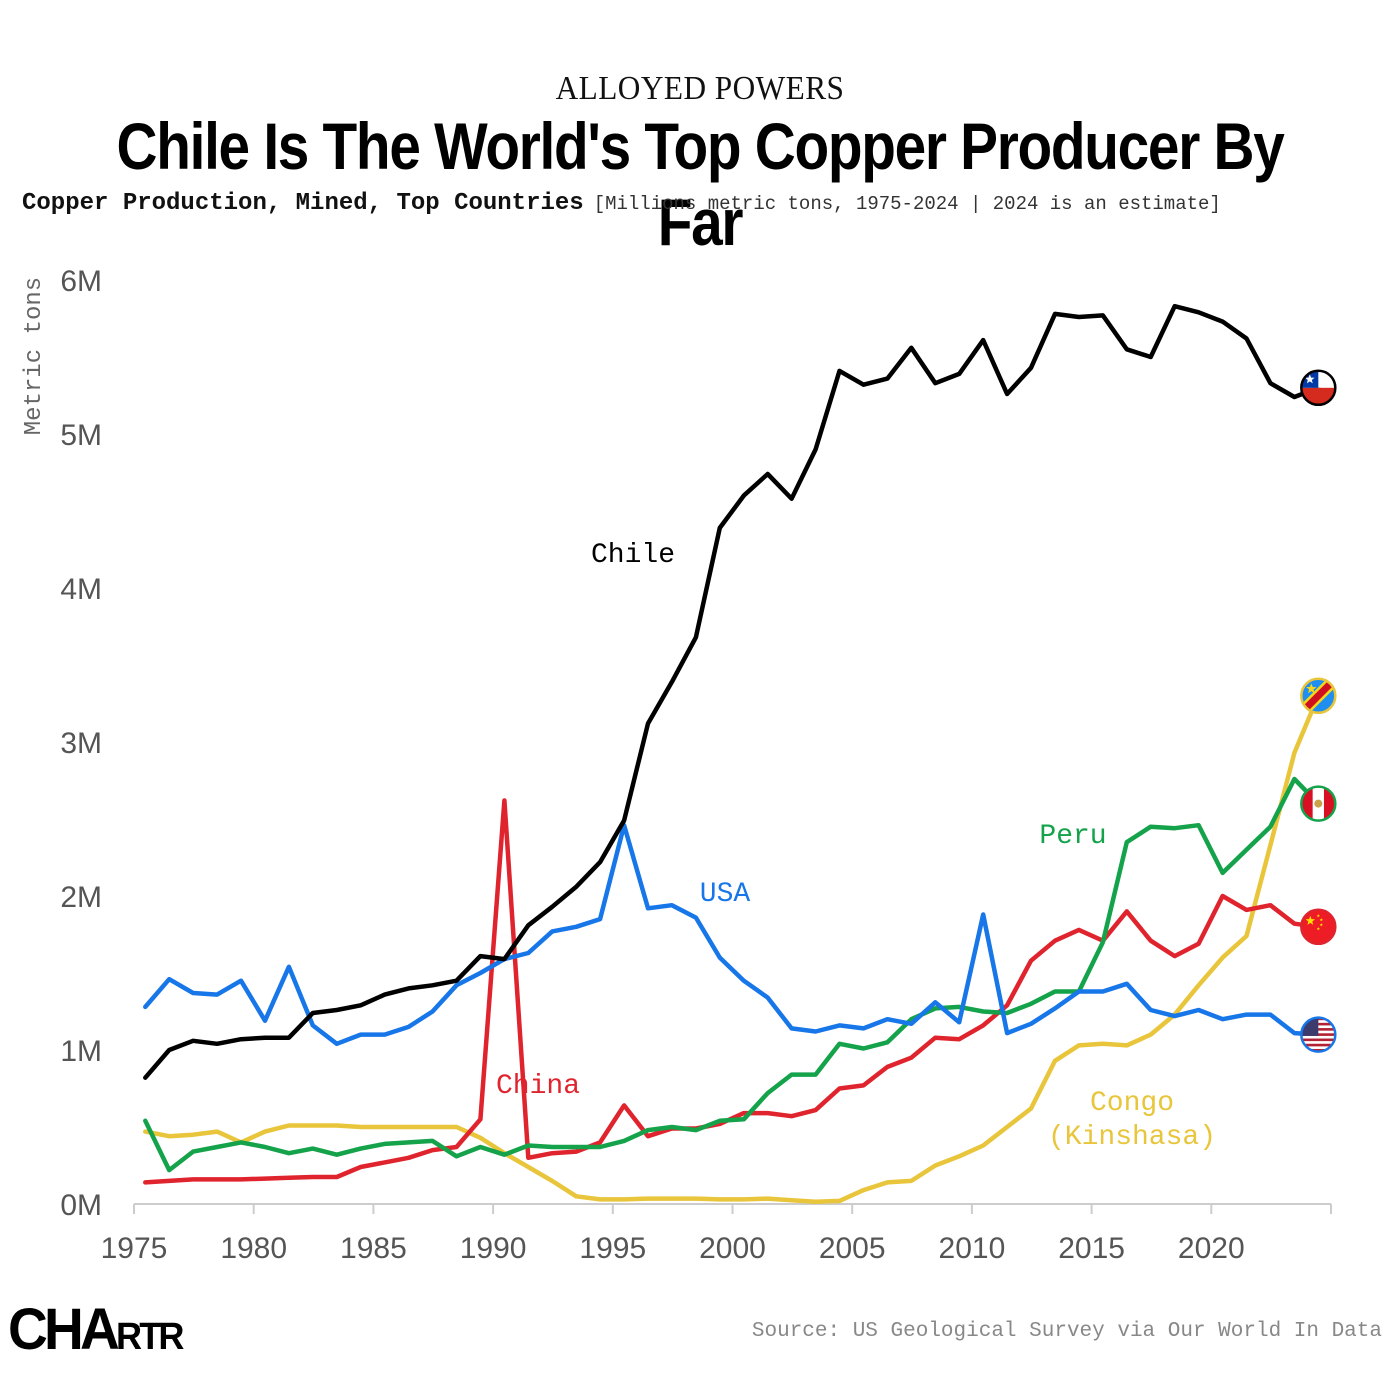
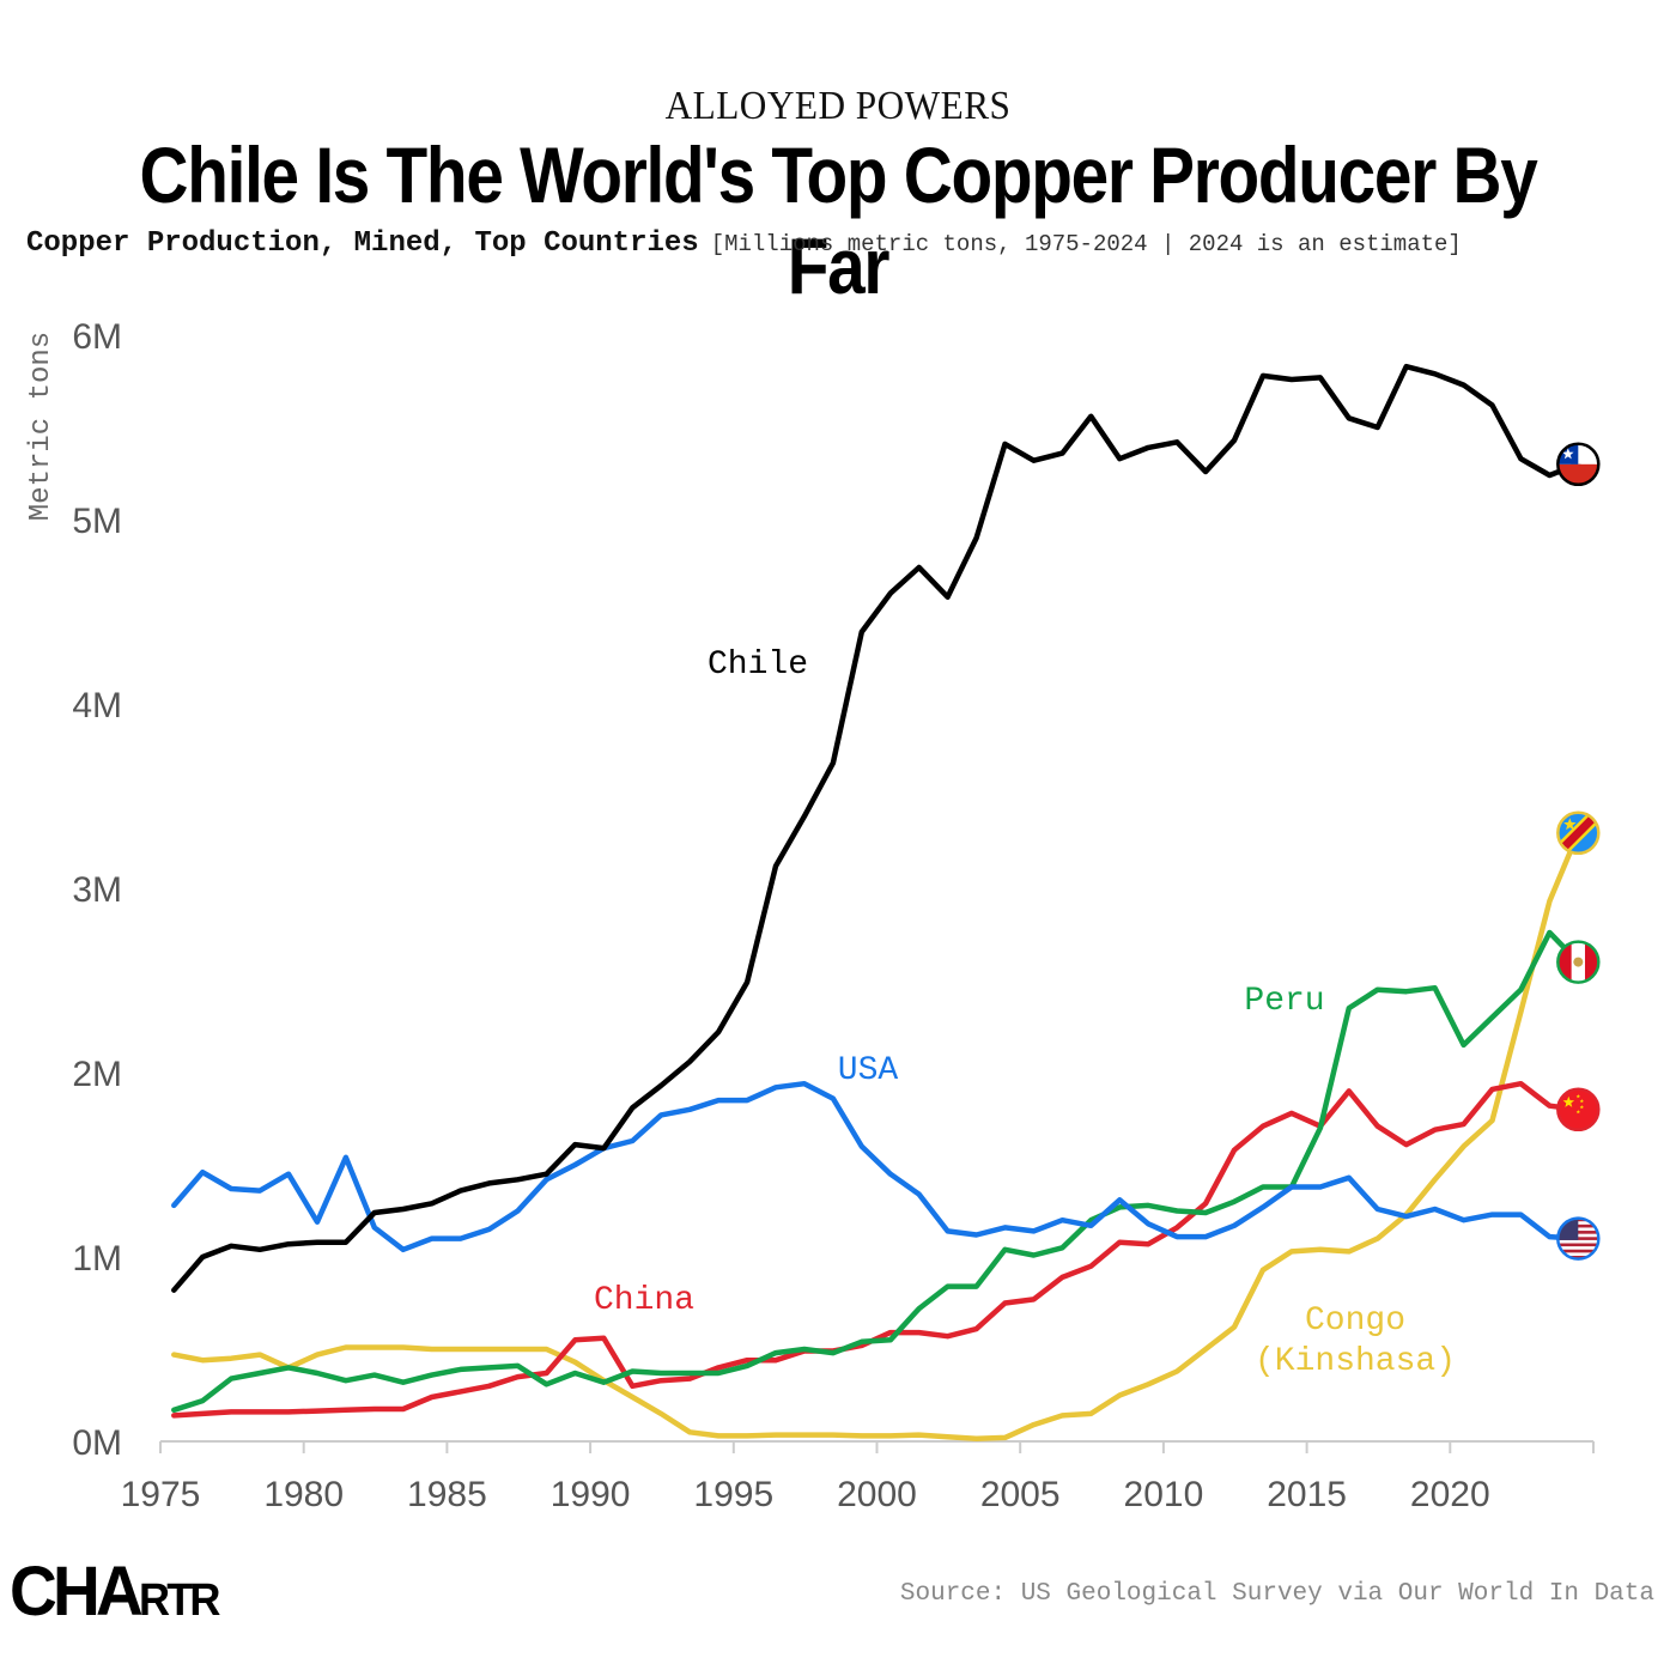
Peru/1975: 0.54M -> 0.17M
China/1990: 2.62M -> 0.56M
USA/1995: 2.46M -> 1.85M
China/1995: 0.64M -> 0.44M
Chile/2010: 5.61M -> 5.42M
USA/2010: 1.88M -> 1.11M
China/2020: 2.00M -> 1.72M
